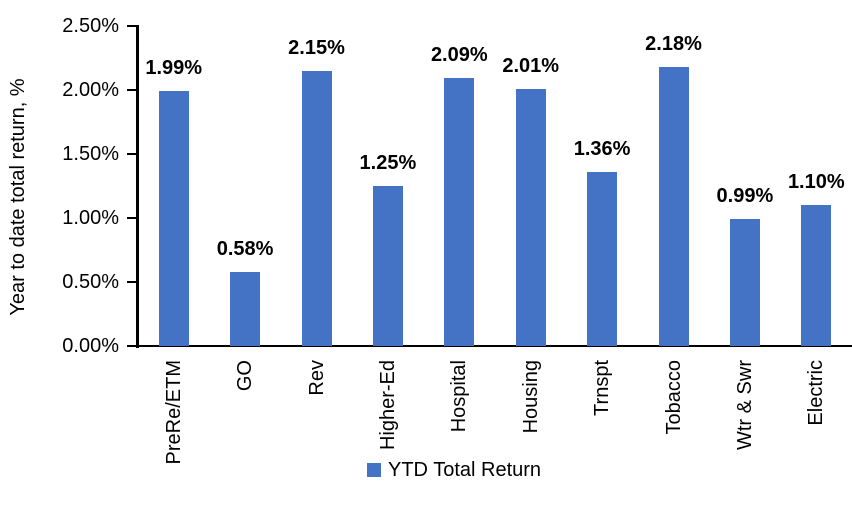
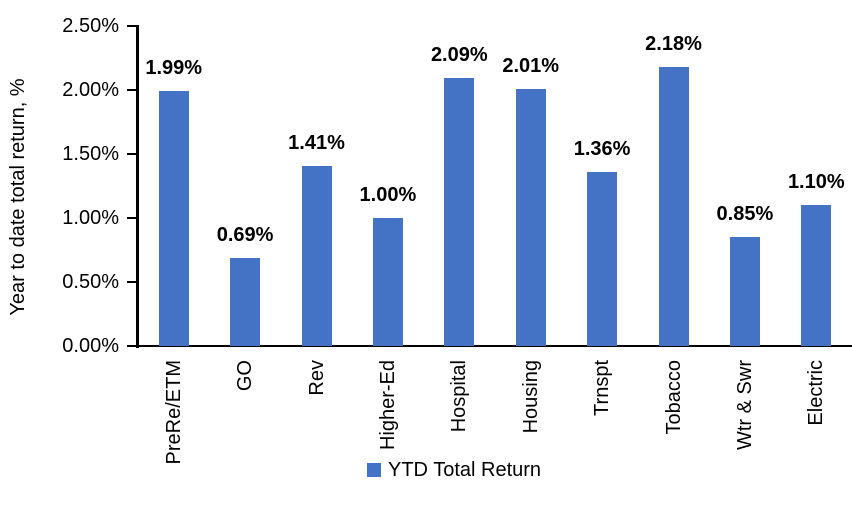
GO: 0.58% -> 0.69%
Rev: 2.15% -> 1.41%
Higher-Ed: 1.25% -> 1.00%
Wtr & Swr: 0.99% -> 0.85%
